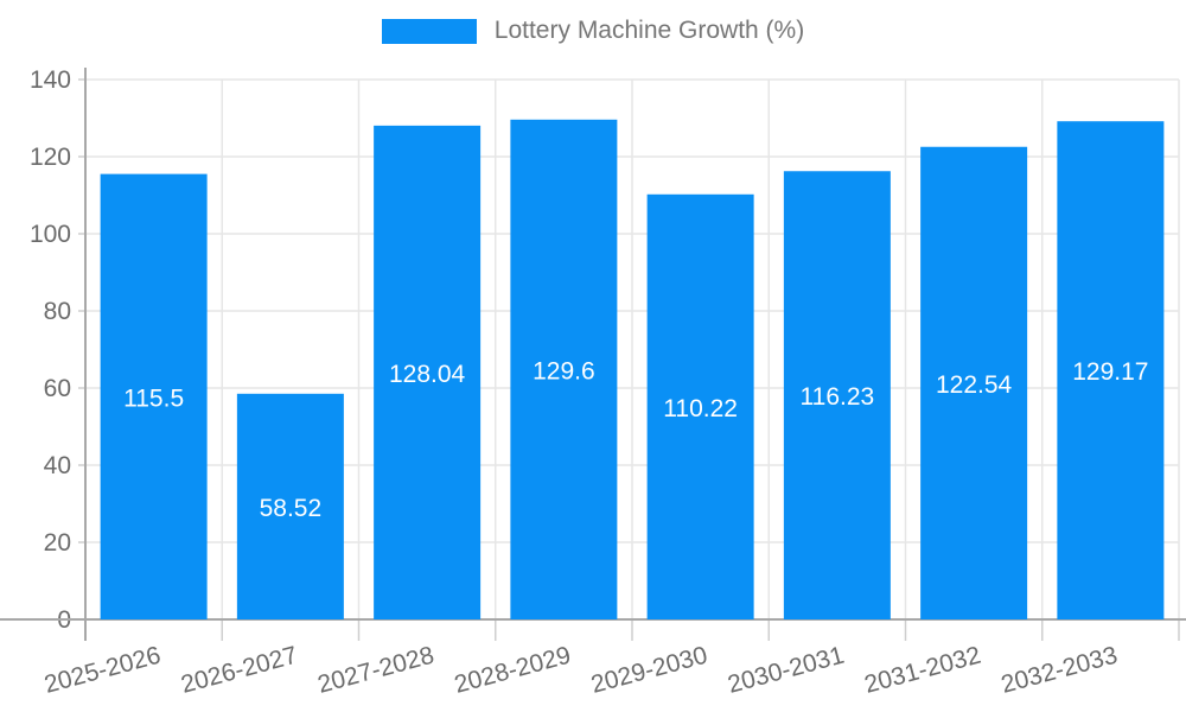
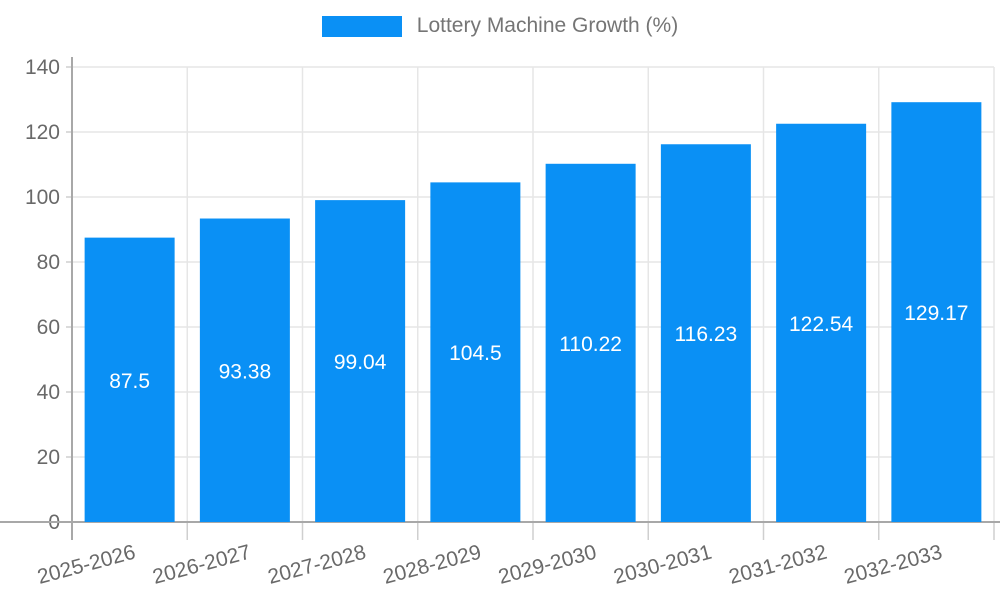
2025-2026: 115.5 -> 87.5
2026-2027: 58.52 -> 93.38
2027-2028: 128.04 -> 99.04
2028-2029: 129.6 -> 104.5
